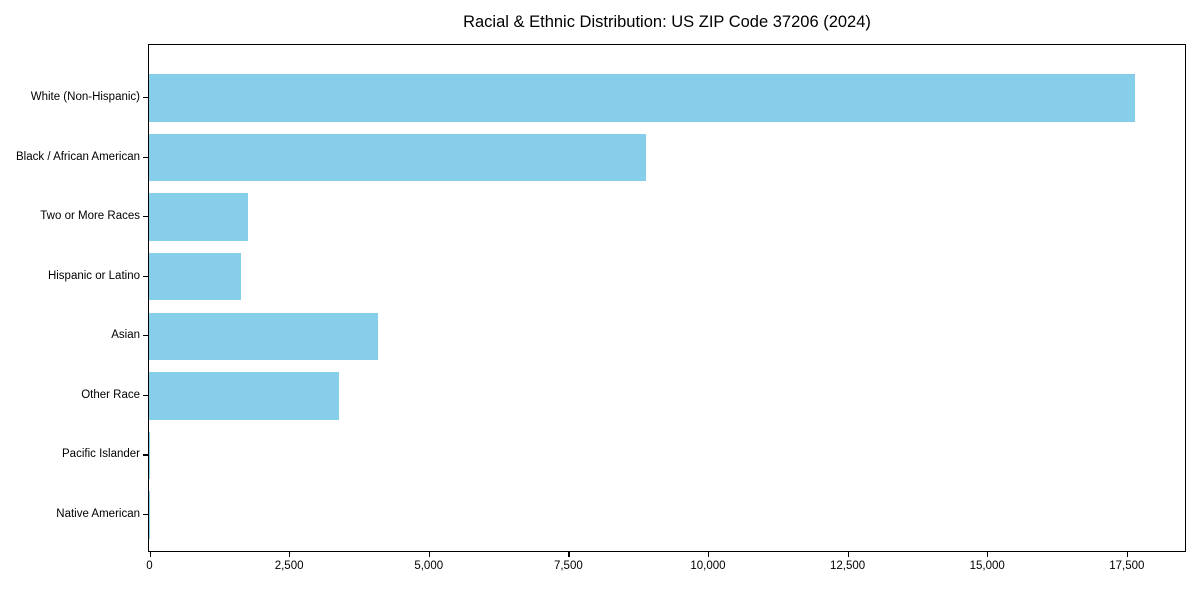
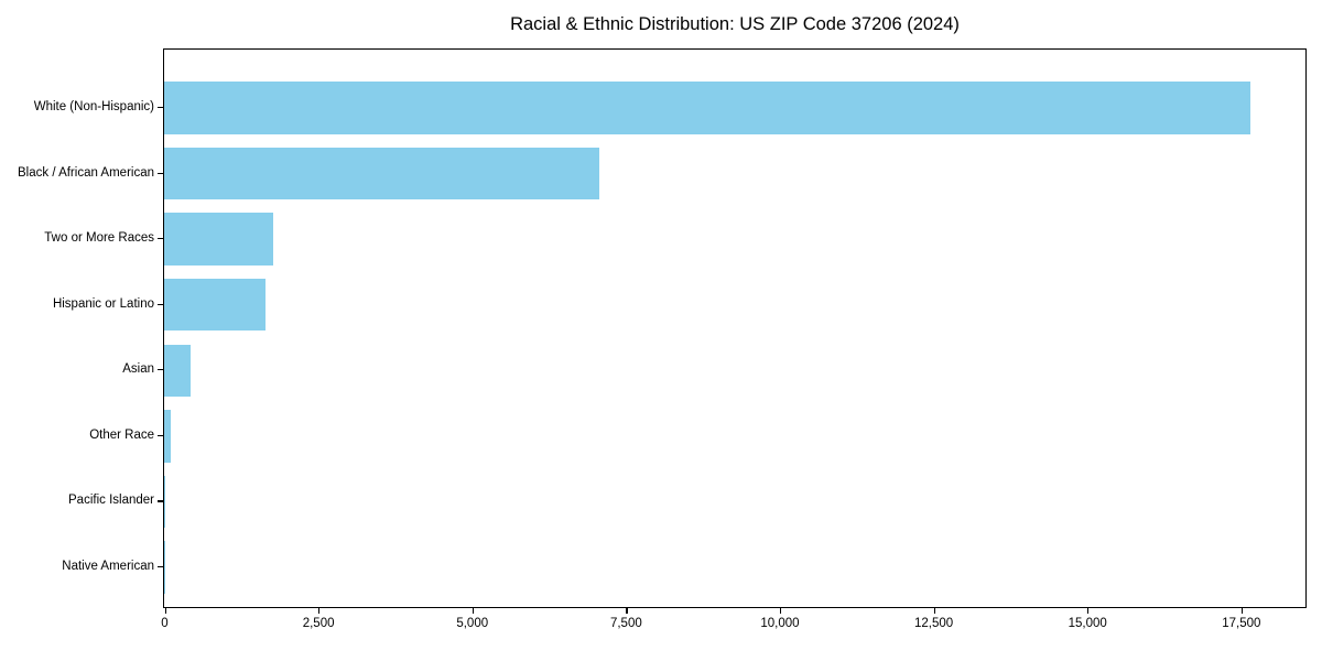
Black / African American: 8900 -> 7100
Asian: 4100 -> 400
Other Race: 3400 -> 100
